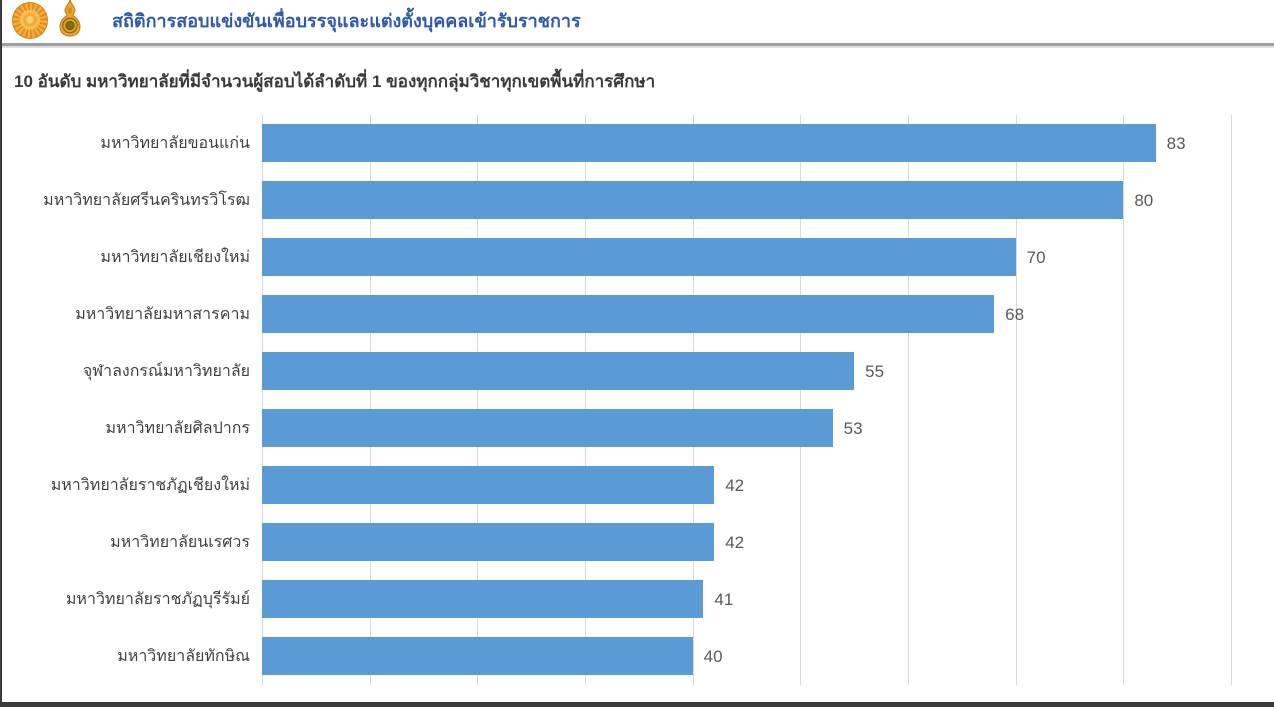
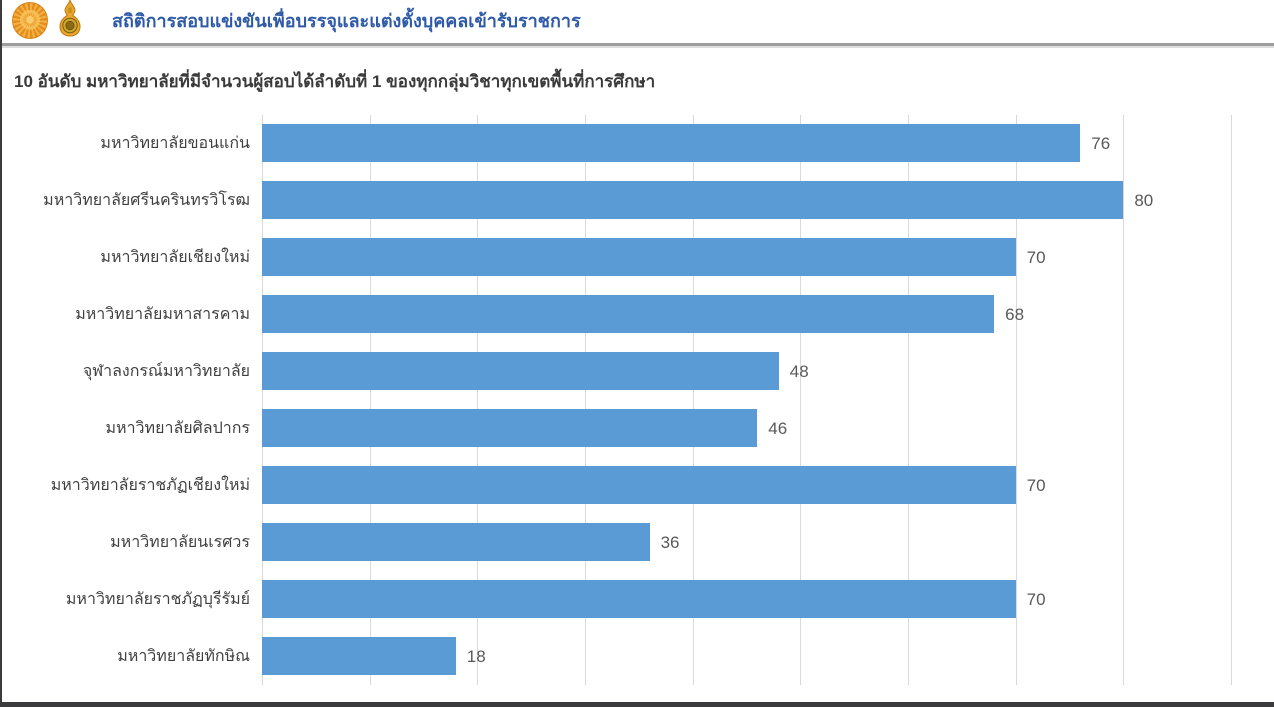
มหาวิทยาลัยขอนแก่น: 83 -> 76
จุฬาลงกรณ์มหาวิทยาลัย: 55 -> 48
มหาวิทยาลัยศิลปากร: 53 -> 46
มหาวิทยาลัยราชภัฏเชียงใหม่: 42 -> 70
มหาวิทยาลัยนเรศวร: 42 -> 36
มหาวิทยาลัยราชภัฏบุรีรัมย์: 41 -> 70
มหาวิทยาลัยทักษิณ: 40 -> 18
